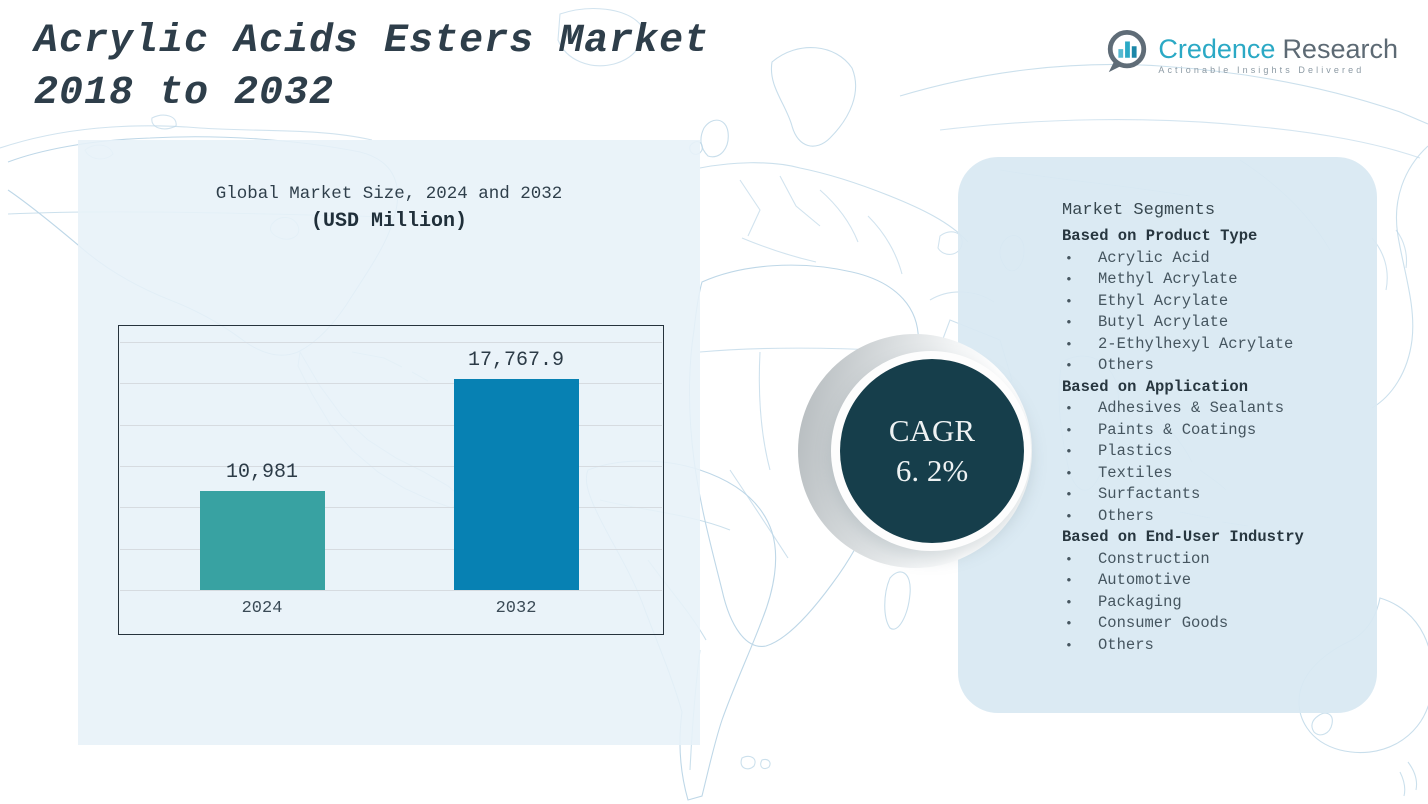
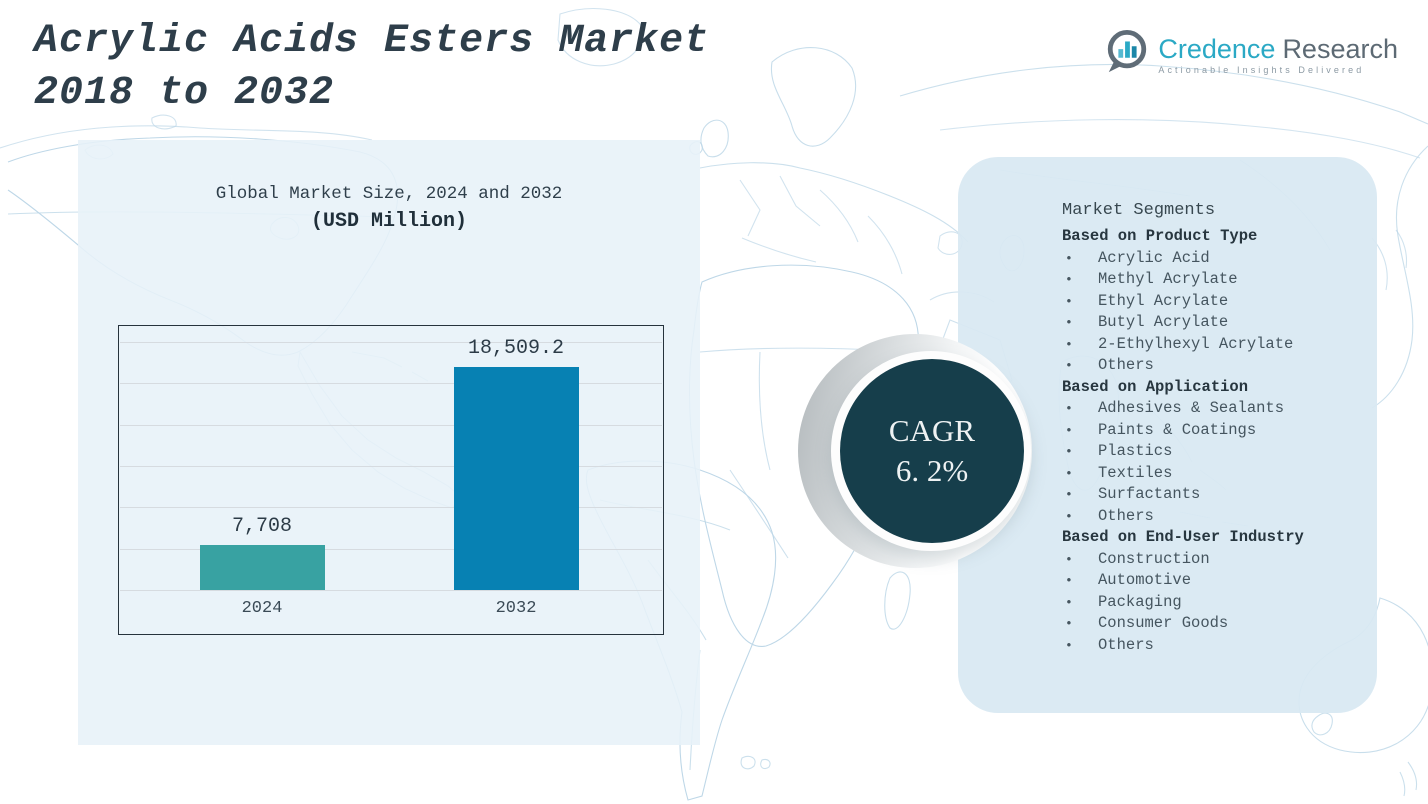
2024: 10,981 -> 7,708
2032: 17,767.9 -> 18,509.2
